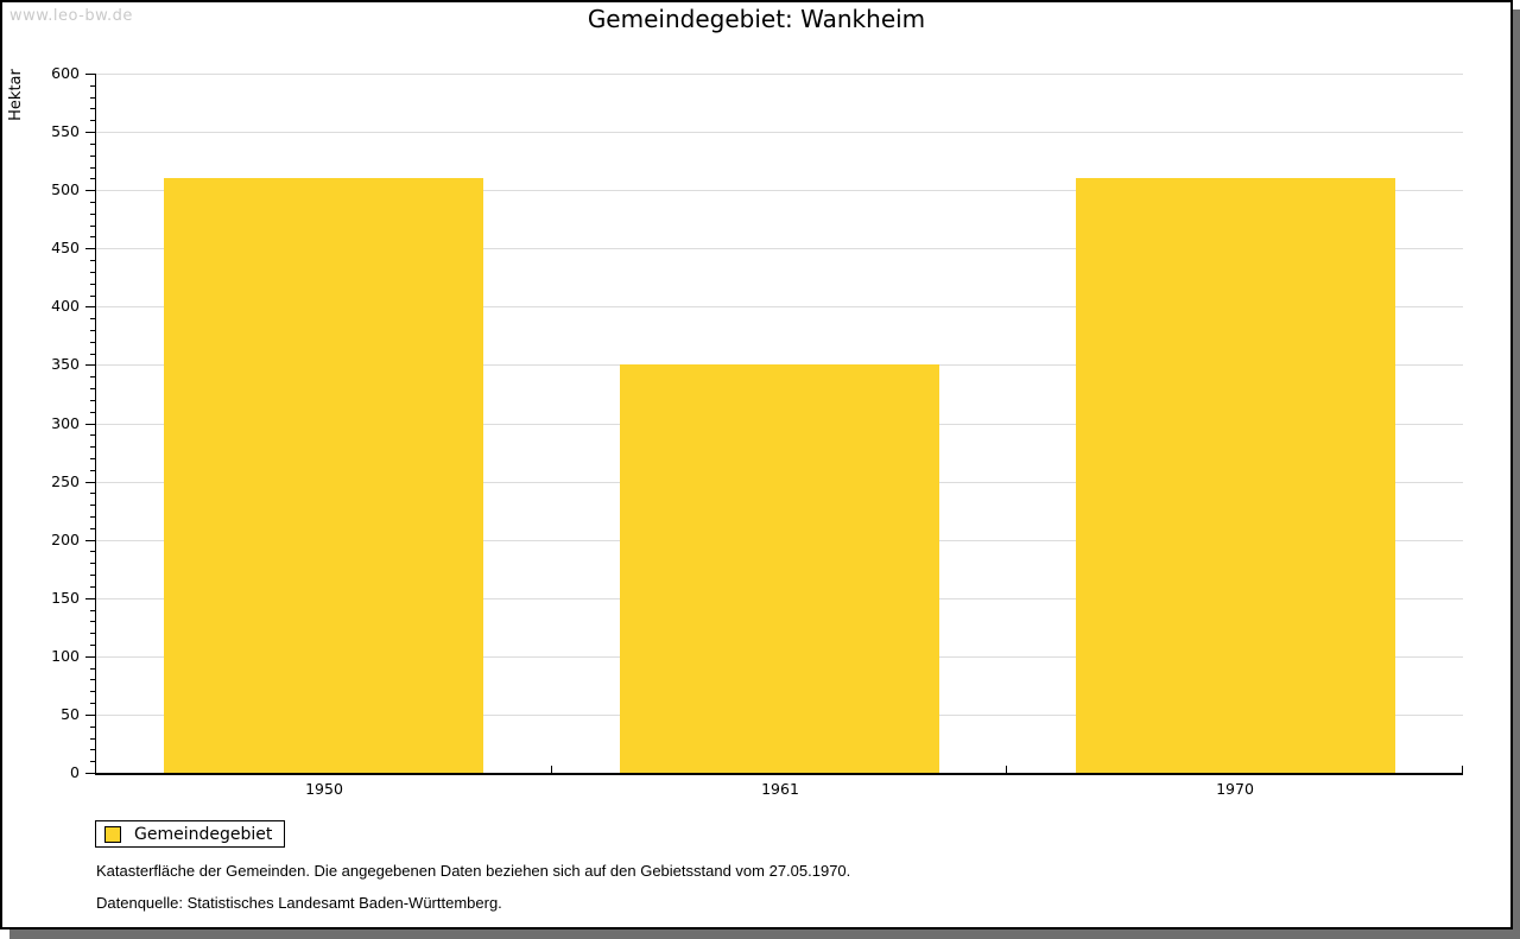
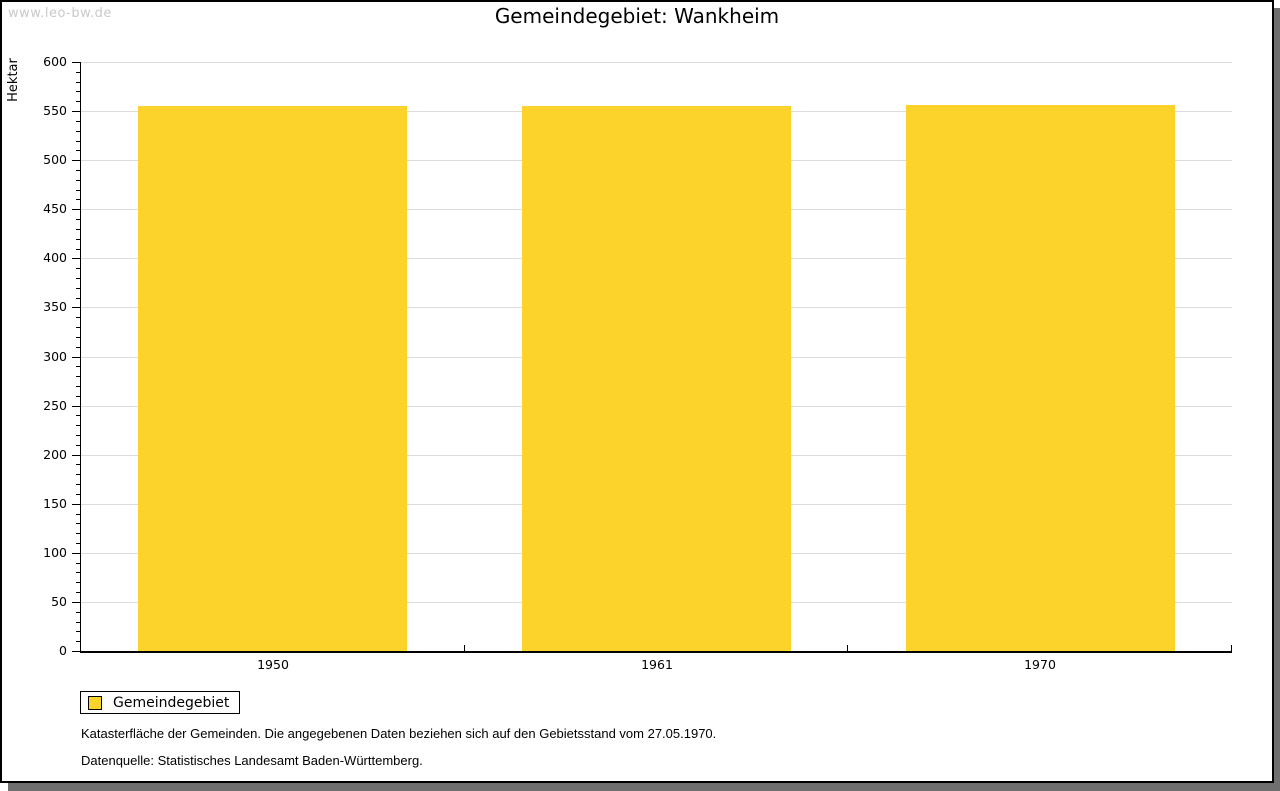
1950: 510 -> 560
1961: 350 -> 560
1970: 510 -> 560
